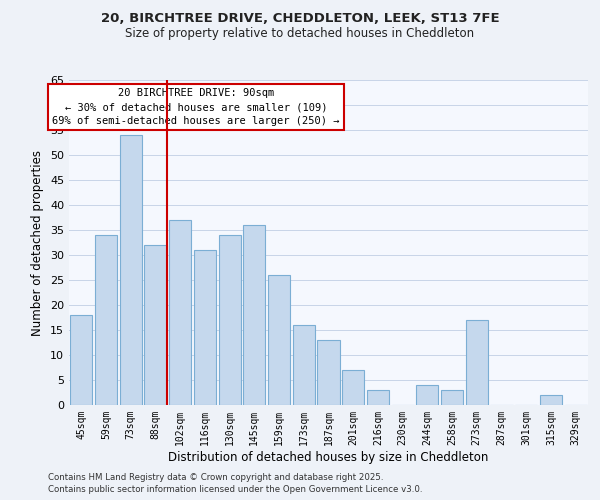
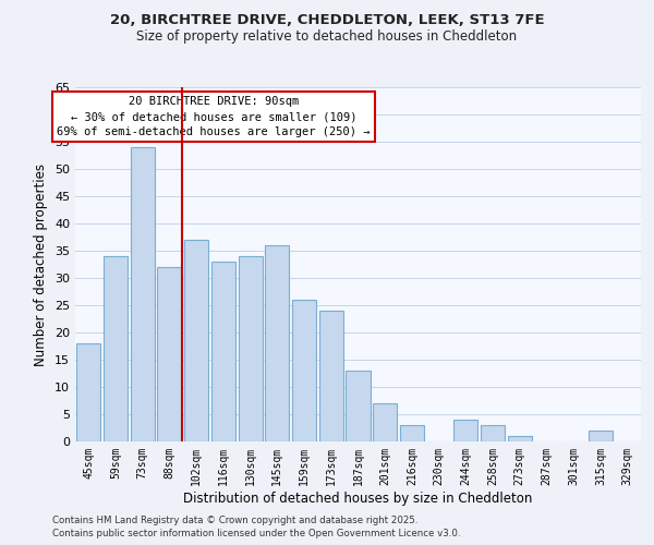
116sqm: 31 -> 33
173sqm: 16 -> 24
273sqm: 17 -> 1
